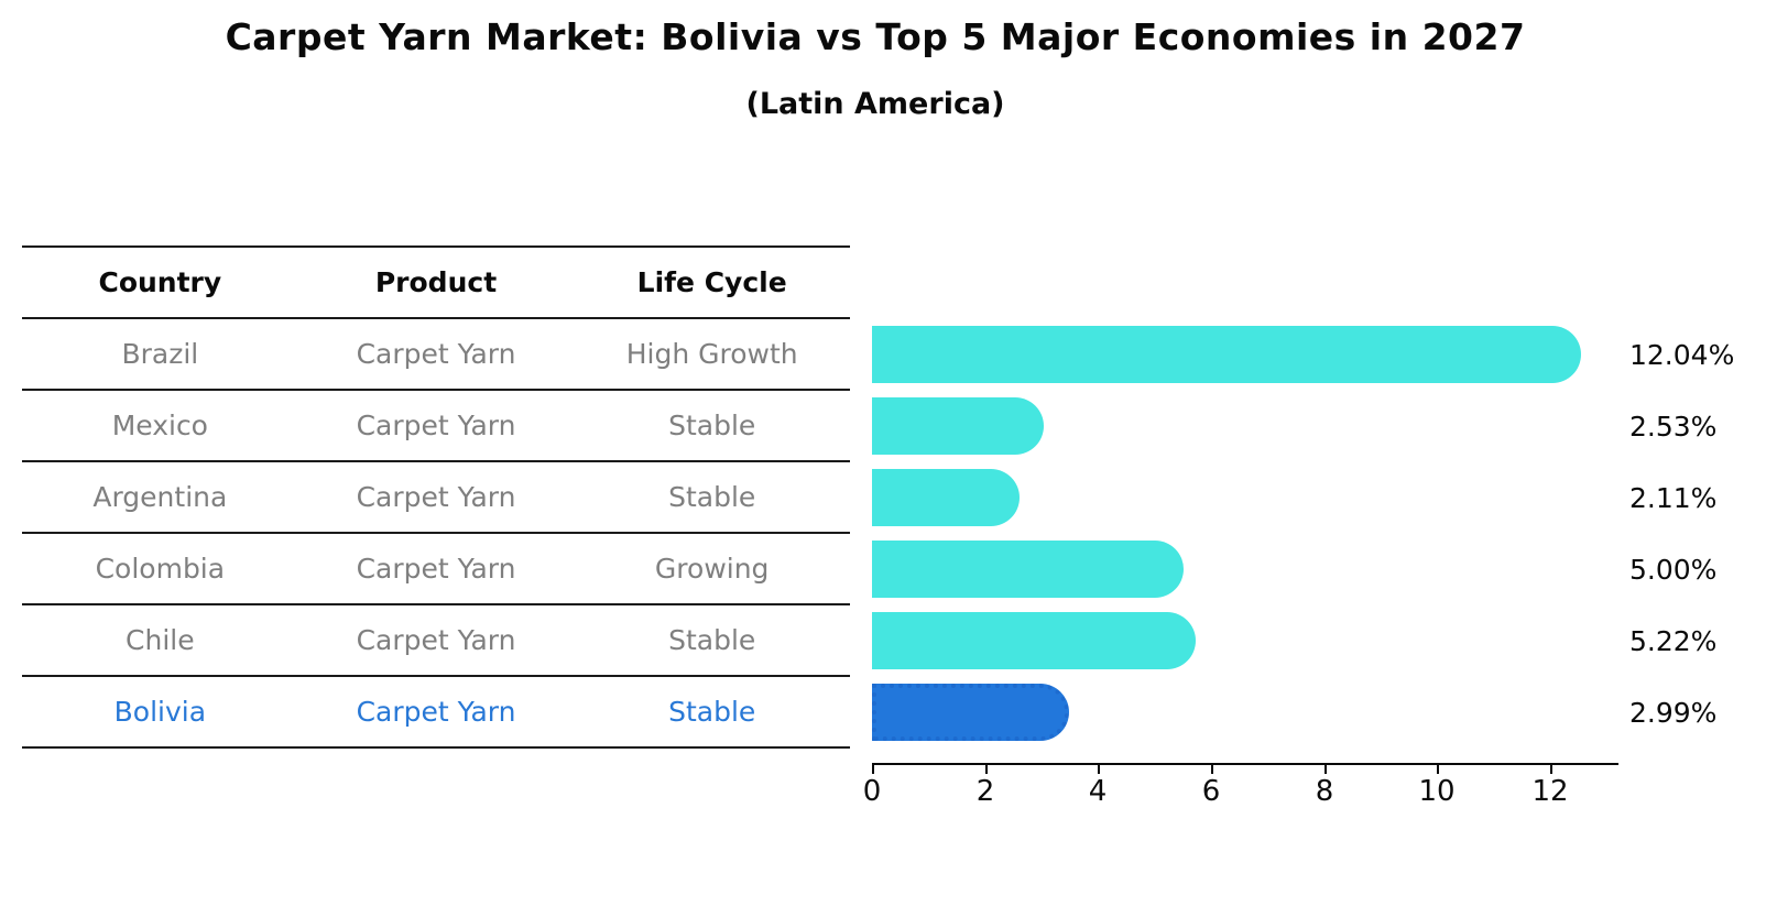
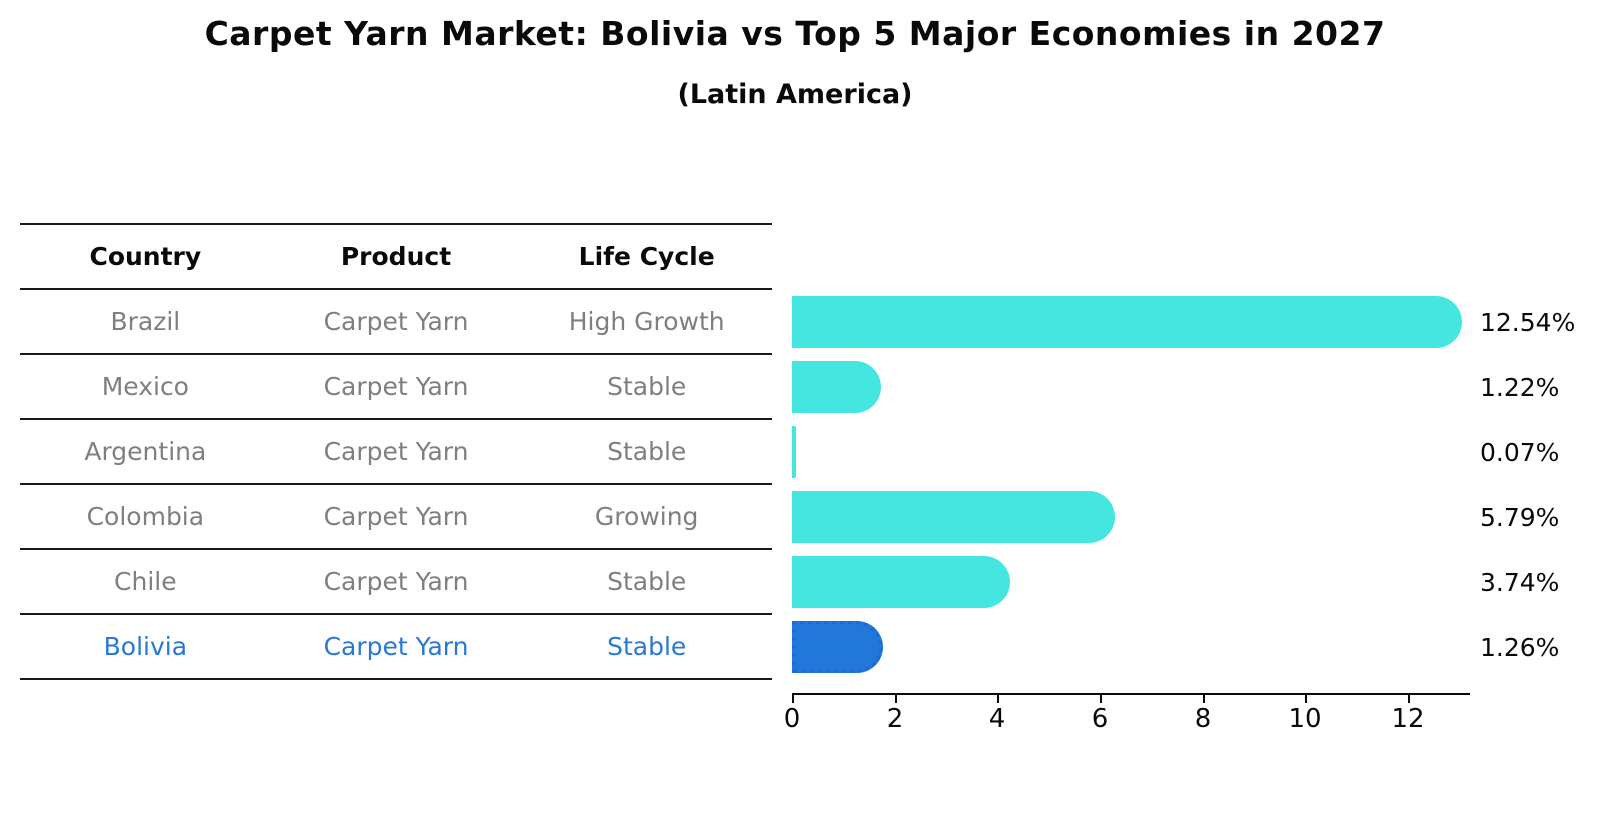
Brazil: 12.04% -> 12.54%
Mexico: 2.53% -> 1.22%
Argentina: 2.11% -> 0.07%
Colombia: 5.00% -> 5.79%
Chile: 5.22% -> 3.74%
Bolivia: 2.99% -> 1.26%
